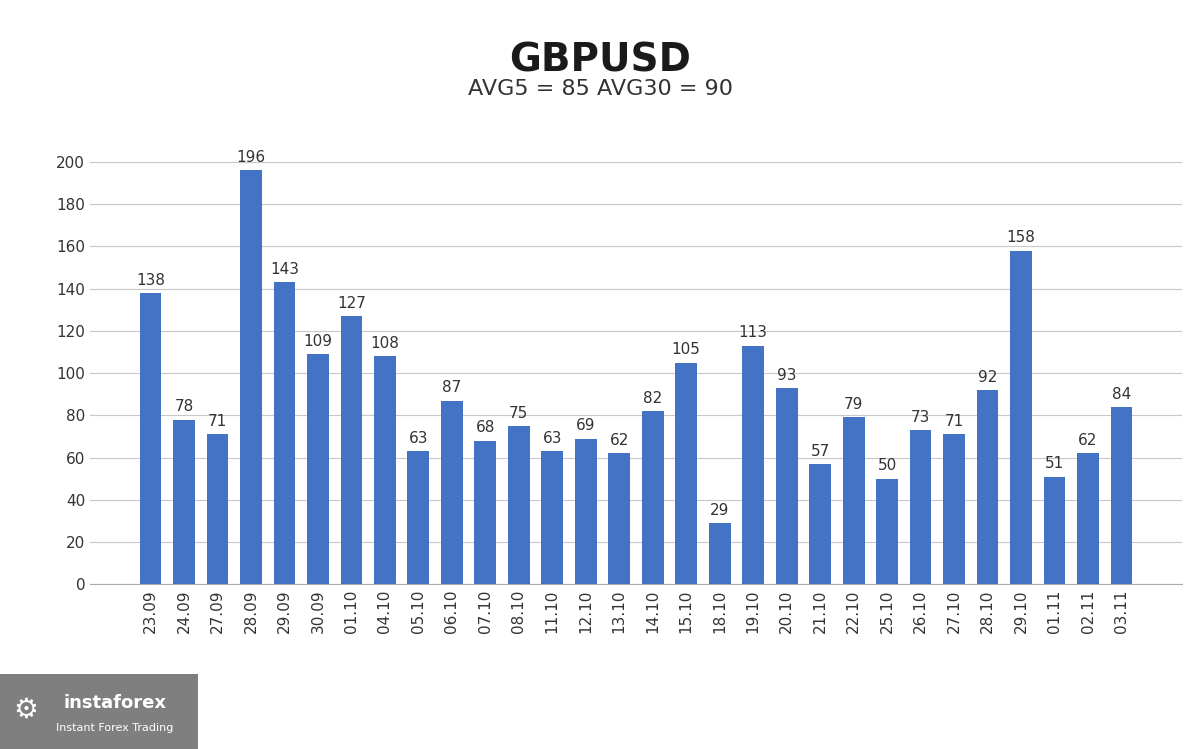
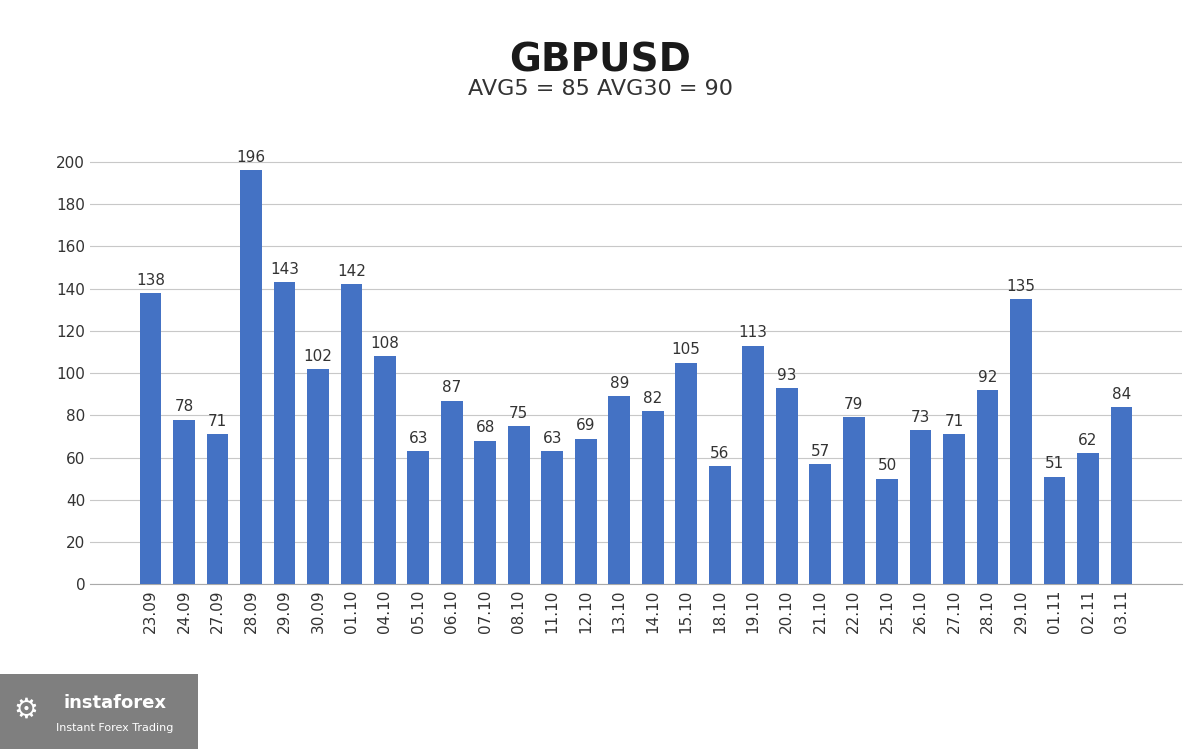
30.09: 109 -> 102
01.10: 127 -> 142
13.10: 62 -> 89
18.10: 29 -> 56
29.10: 158 -> 135
